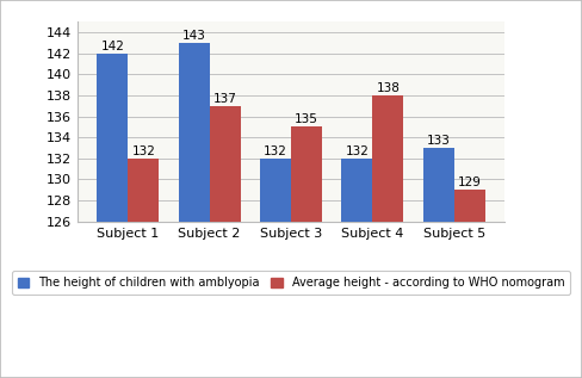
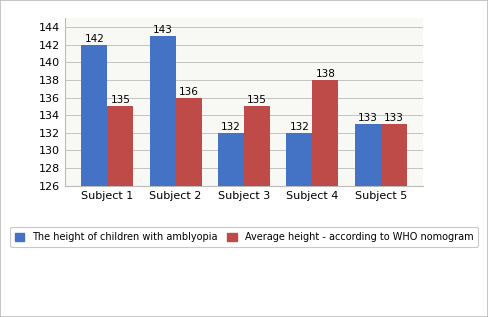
Average height - according to WHO nomogram/Subject 1: 132 -> 135
Average height - according to WHO nomogram/Subject 2: 137 -> 136
Average height - according to WHO nomogram/Subject 5: 129 -> 133
